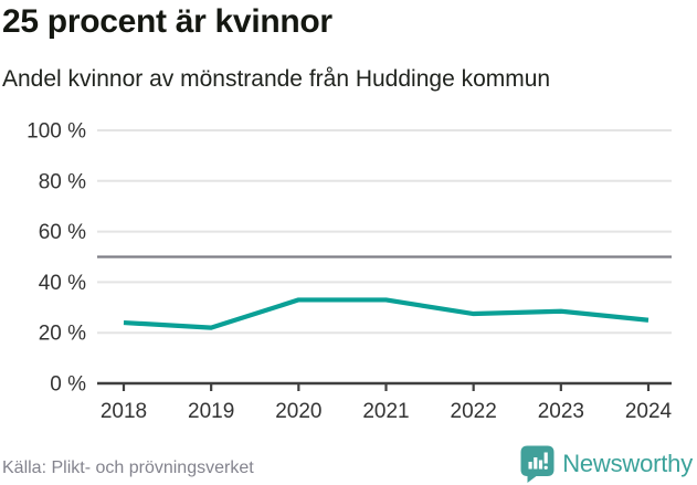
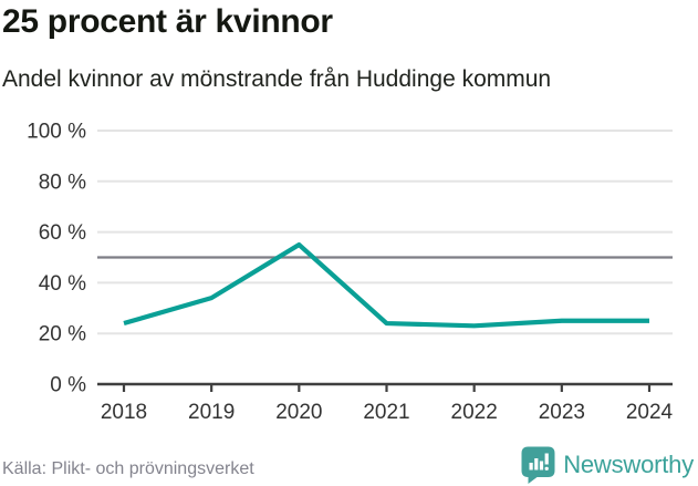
2019: 22% -> 34%
2020: 33% -> 55%
2021: 33% -> 24%
2022: 28% -> 23%
2023: 28% -> 25%
